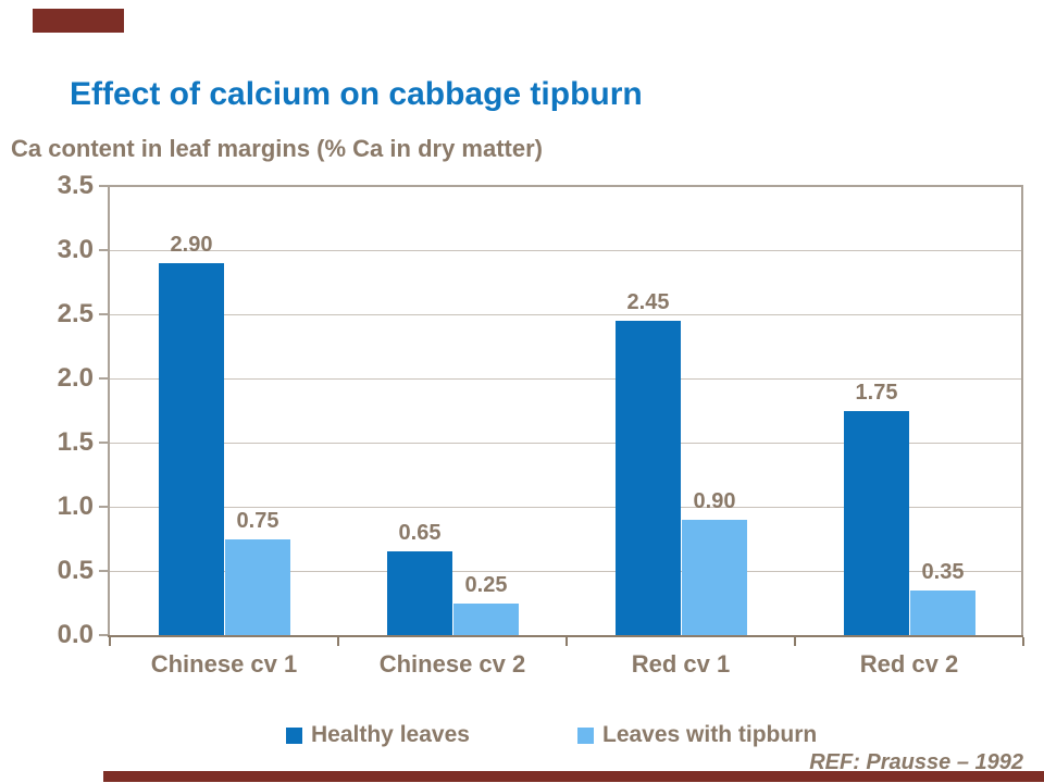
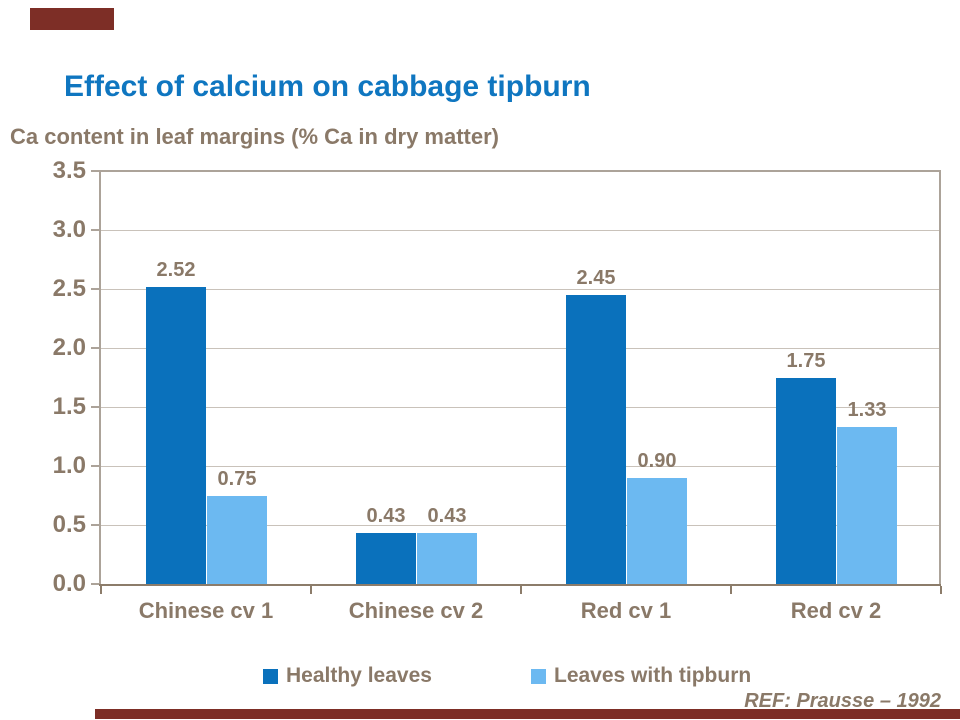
Healthy leaves/Chinese cv 1: 2.90 -> 2.52
Healthy leaves/Chinese cv 2: 0.65 -> 0.43
Leaves with tipburn/Chinese cv 2: 0.25 -> 0.43
Leaves with tipburn/Red cv 2: 0.35 -> 1.33
